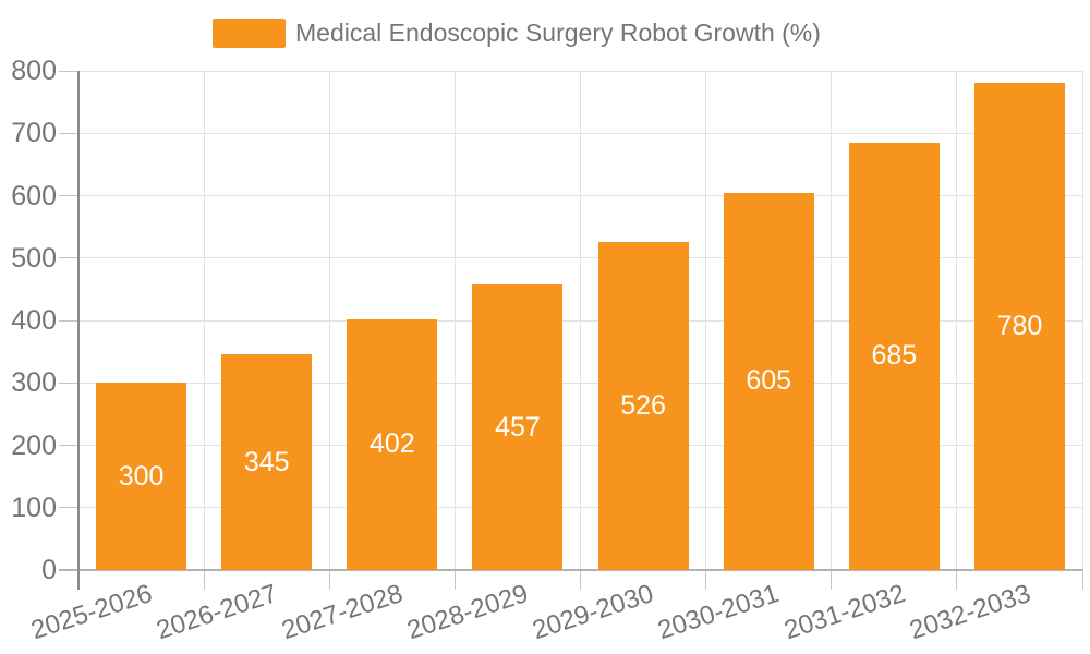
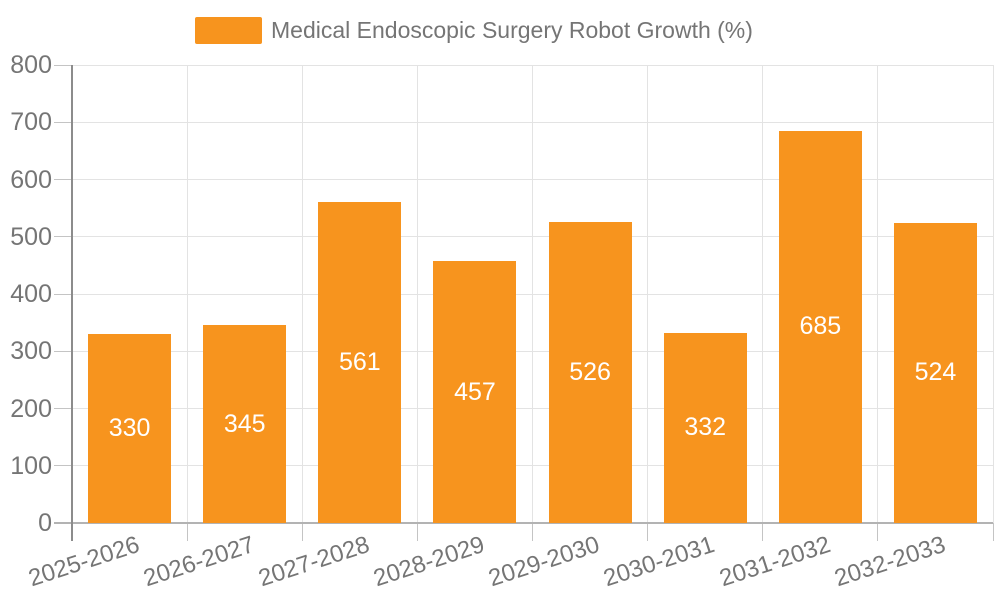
2025-2026: 300 -> 330
2027-2028: 402 -> 561
2030-2031: 605 -> 332
2032-2033: 780 -> 524
